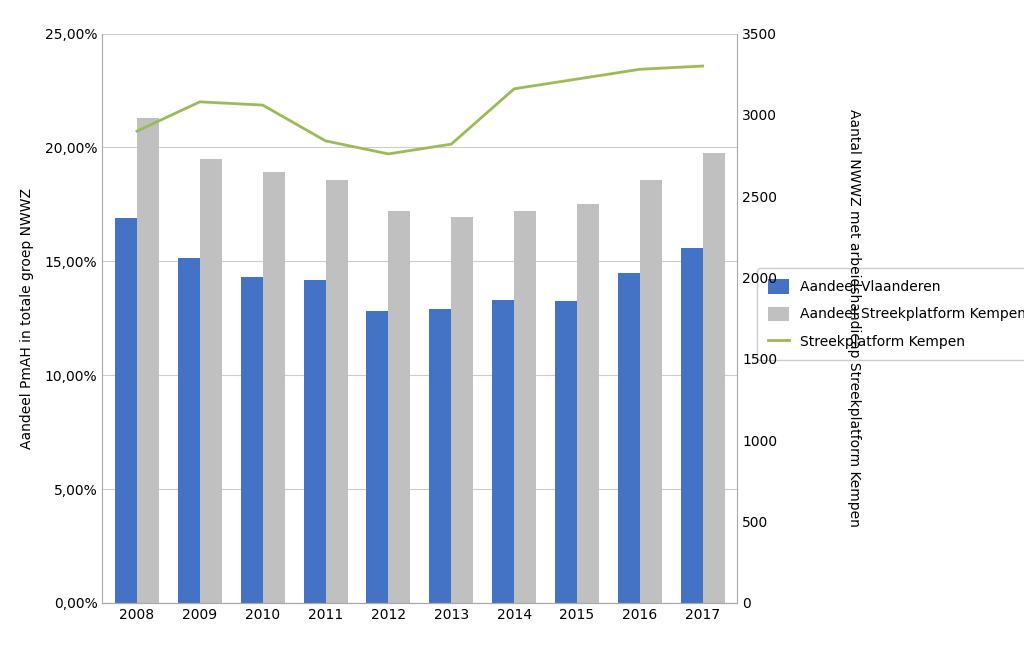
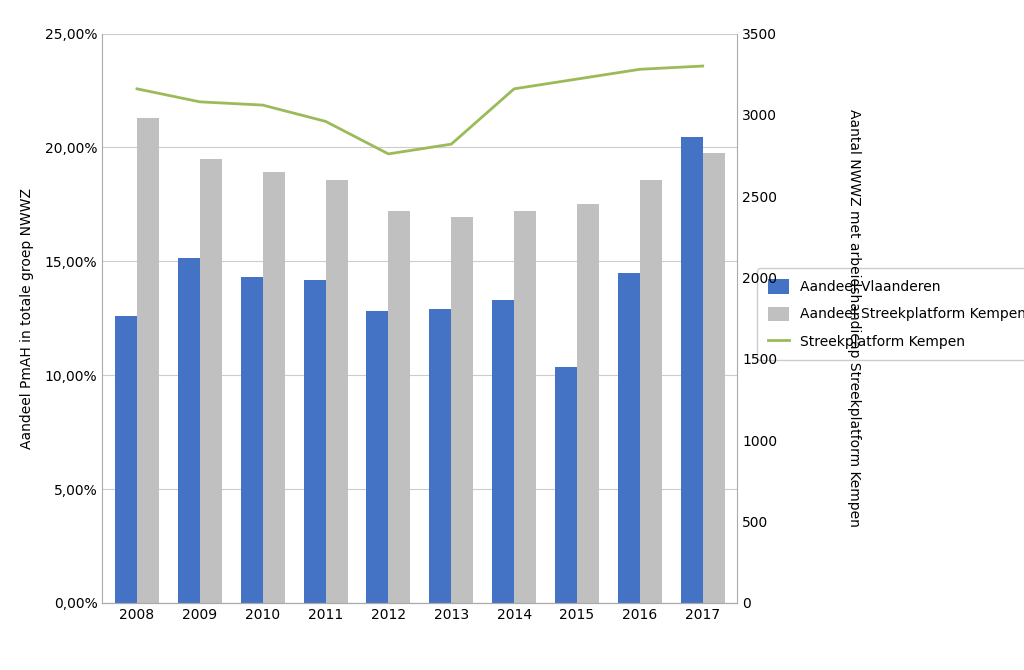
Aandeel Vlaanderen/2008: 16,90% -> 12,60%
Streekplatform Kempen/2008: 2900 -> 3160
Streekplatform Kempen/2011: 2840 -> 2960
Aandeel Vlaanderen/2015: 13,25% -> 10,35%
Aandeel Vlaanderen/2017: 15,60% -> 20,45%
